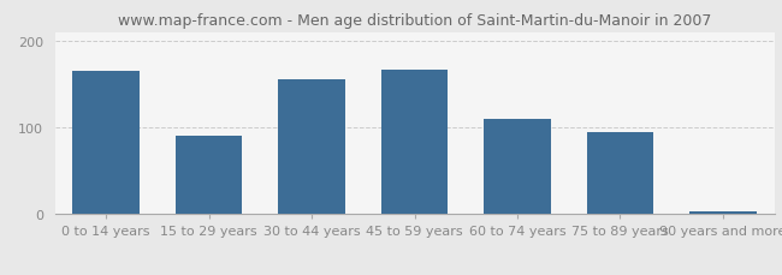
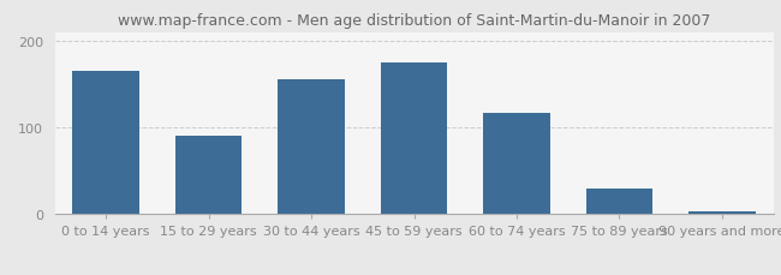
45 to 59 years: 166 -> 175
60 to 74 years: 110 -> 117
75 to 89 years: 94 -> 30
